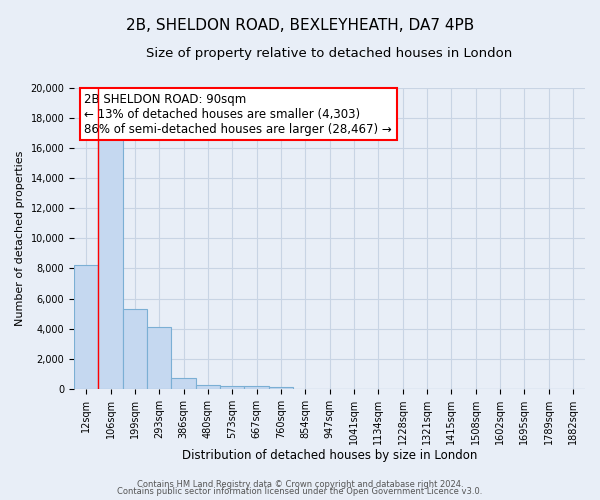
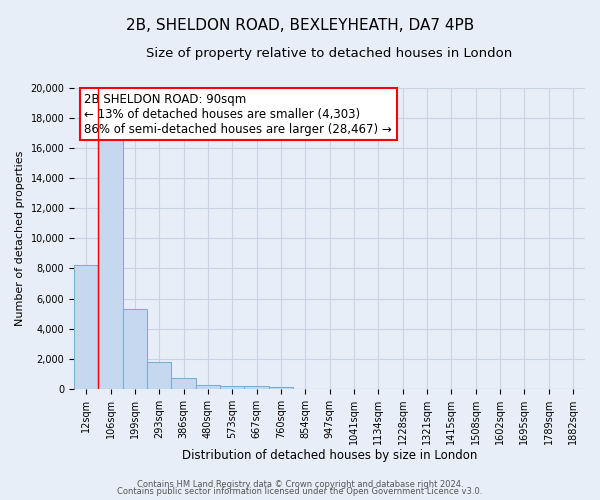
293sqm: 4,100 -> 1,800
